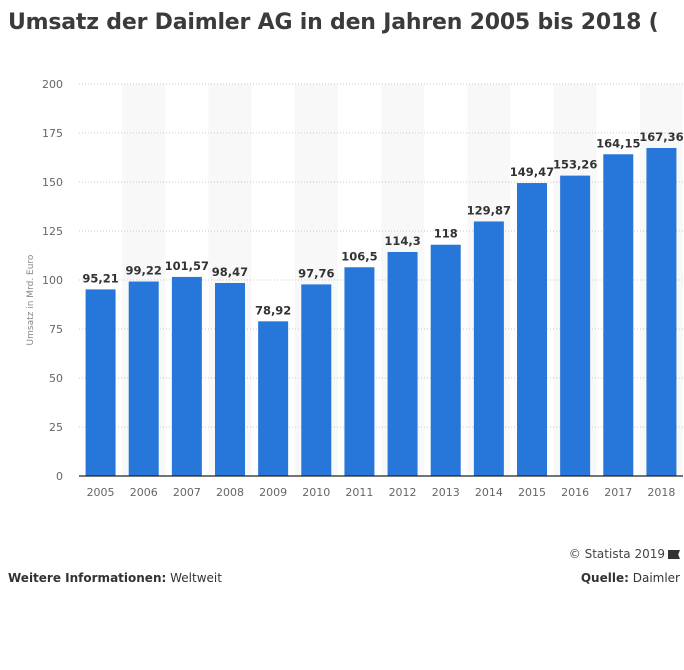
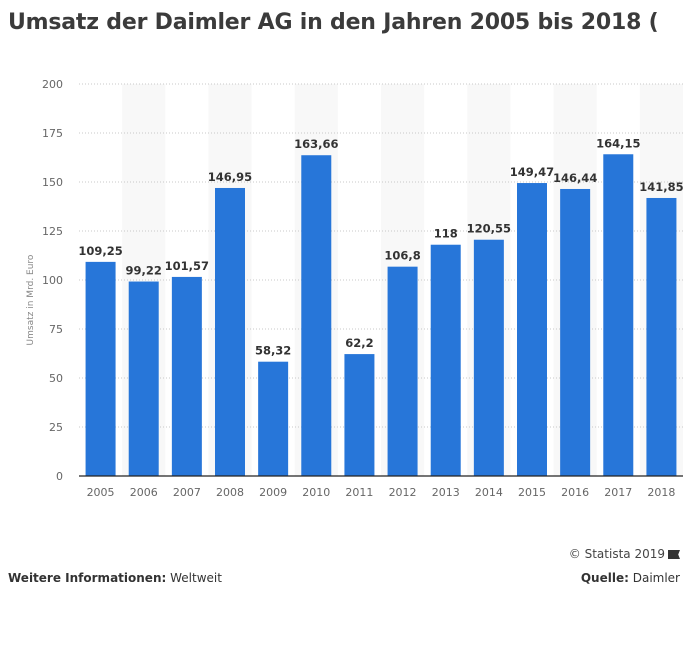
2005: 95,21 -> 109,25
2008: 98,47 -> 146,95
2009: 78,92 -> 58,32
2010: 97,76 -> 163,66
2011: 106,5 -> 62,2
2012: 114,3 -> 106,8
2014: 129,87 -> 120,55
2016: 153,26 -> 146,44
2018: 167,36 -> 141,85
